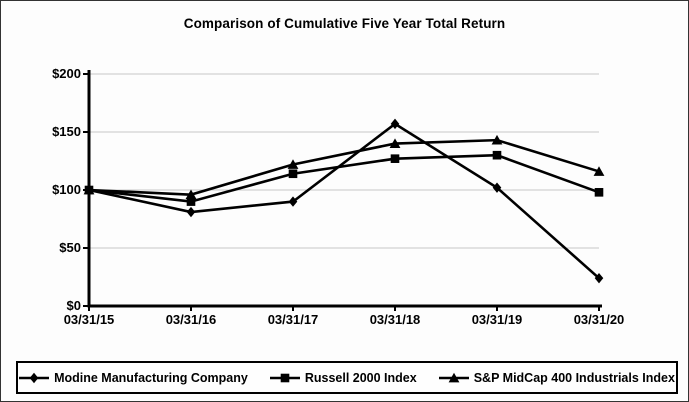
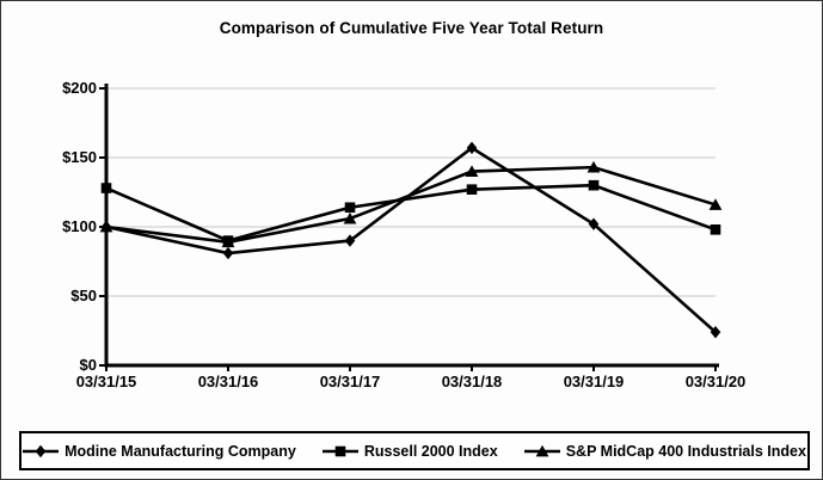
Russell 2000 Index/03/31/15: $100 -> $128
S&P MidCap 400 Industrials Index/03/31/16: $96 -> $89
S&P MidCap 400 Industrials Index/03/31/17: $122 -> $106
